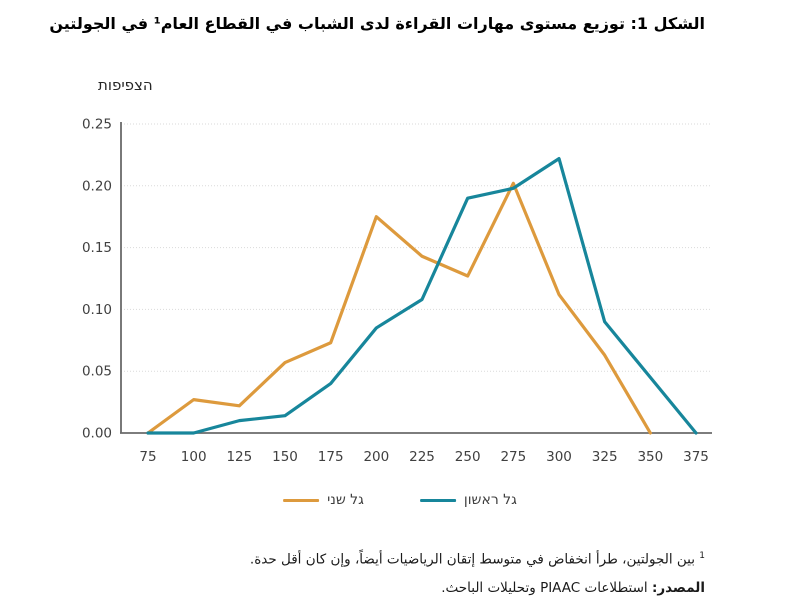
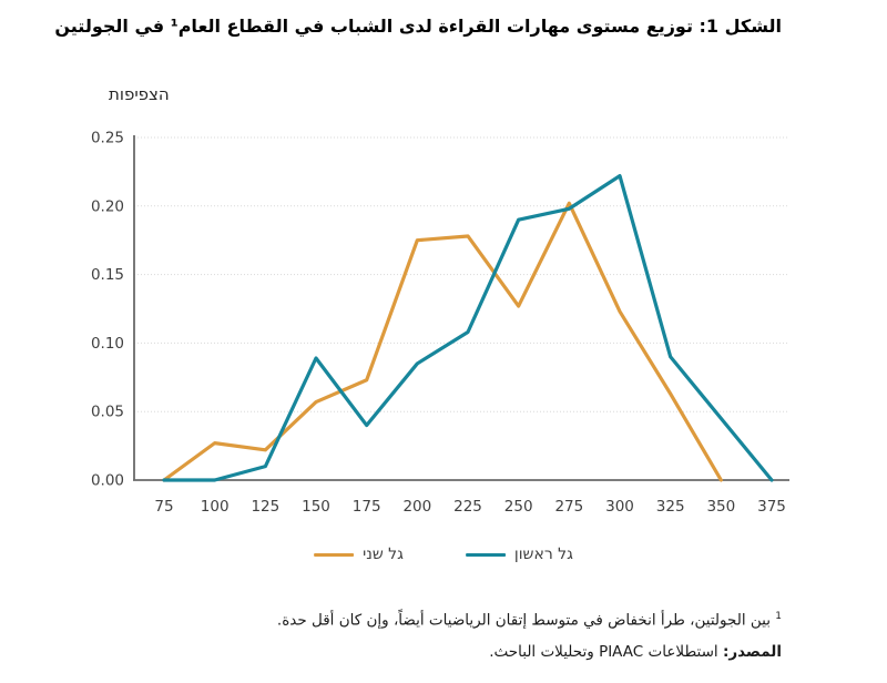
גל ראשון/150: 0.014 -> 0.089
גל שני/225: 0.143 -> 0.178
גל שני/300: 0.112 -> 0.123
